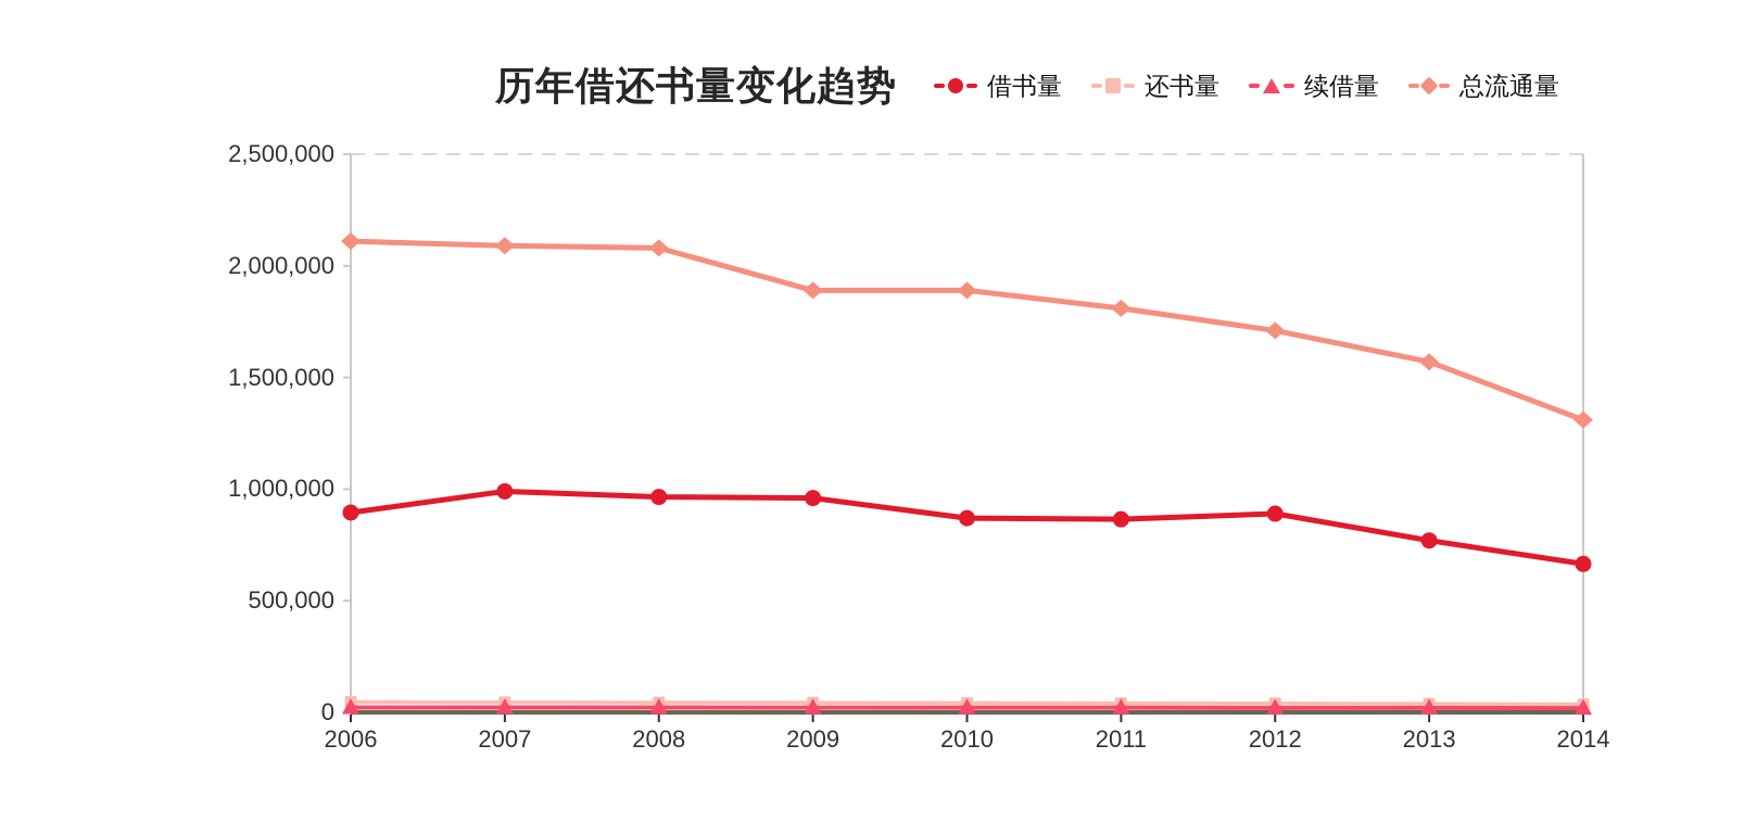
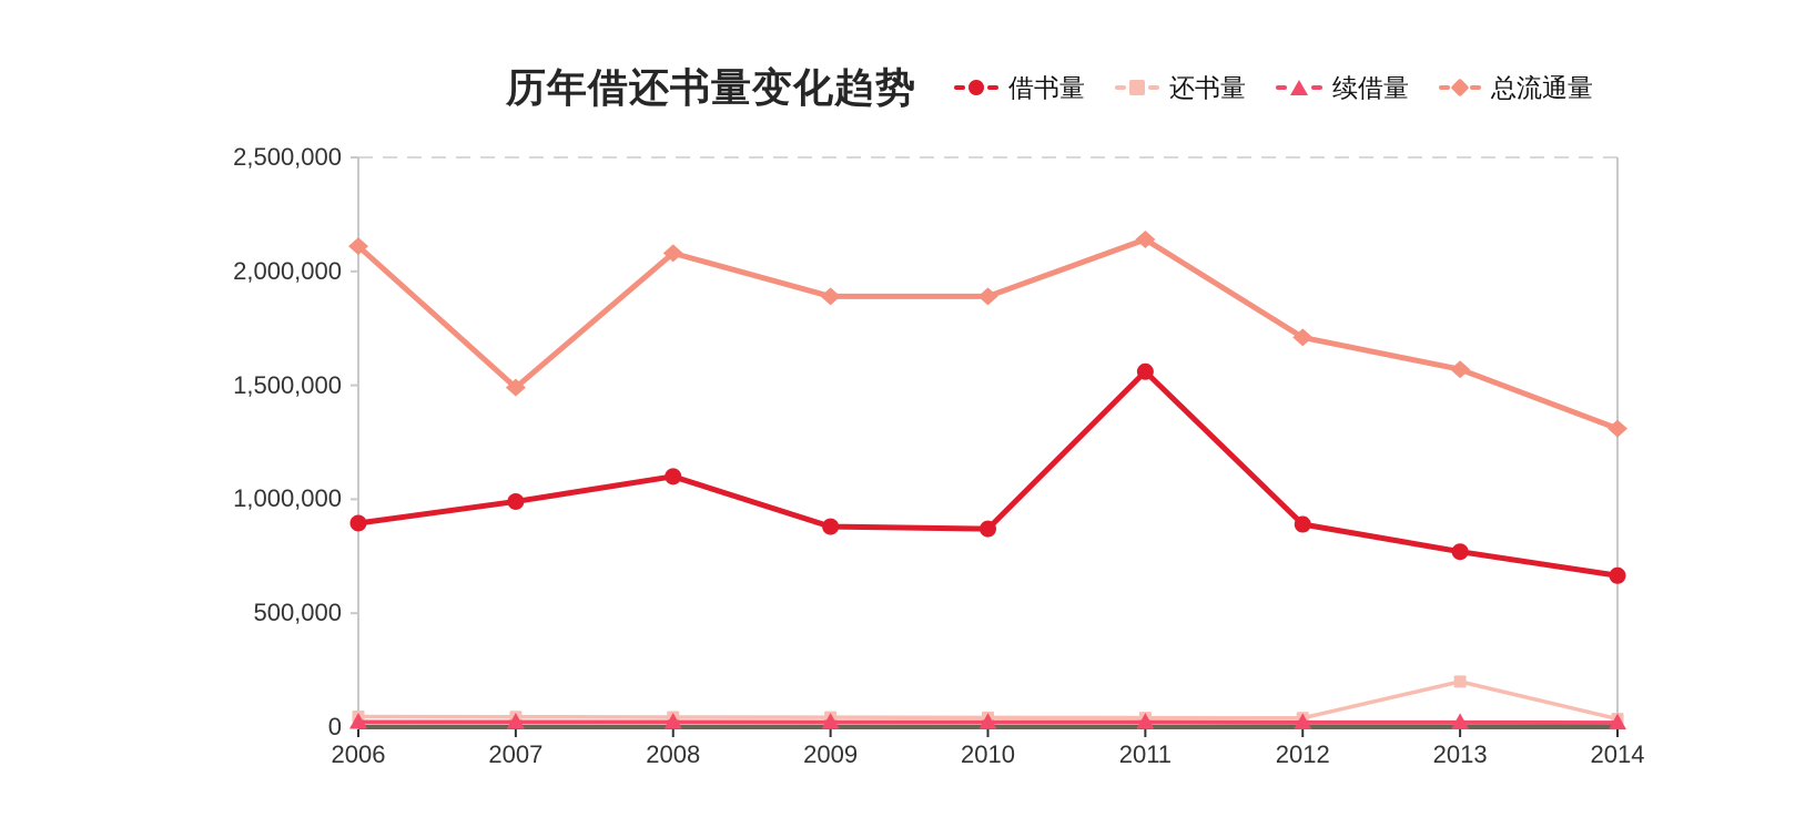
总流通量/2007: 2090000 -> 1490000
借书量/2008: 960000 -> 1100000
借书量/2009: 960000 -> 880000
借书量/2011: 860000 -> 1560000
总流通量/2011: 1810000 -> 2140000
还书量/2013: 40000 -> 200000
